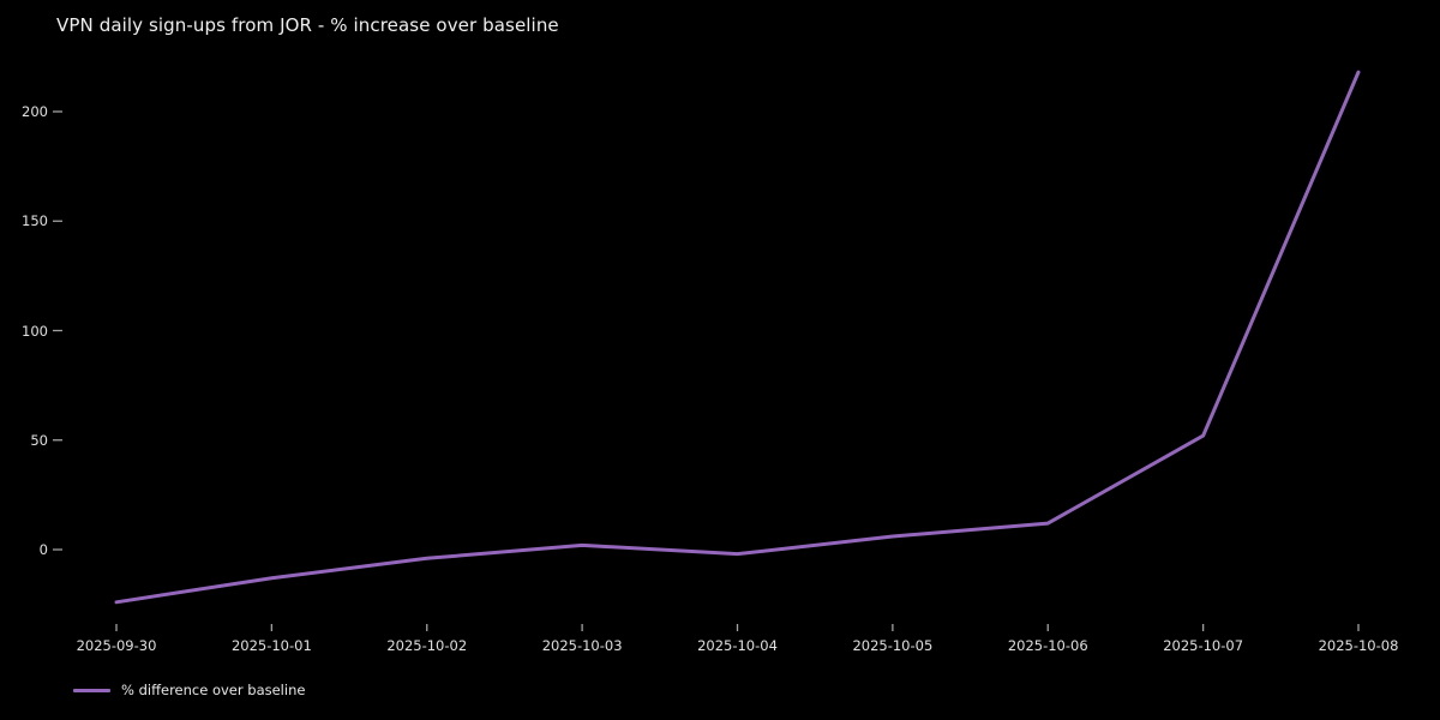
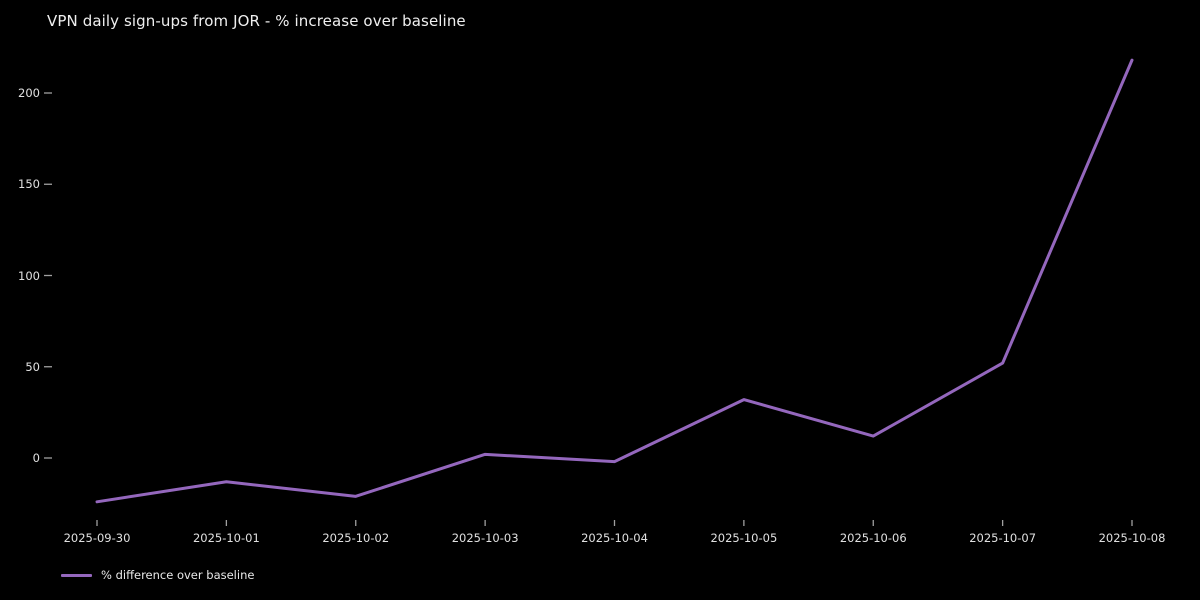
2025-10-02: -4 -> -21
2025-10-05: 6 -> 32
